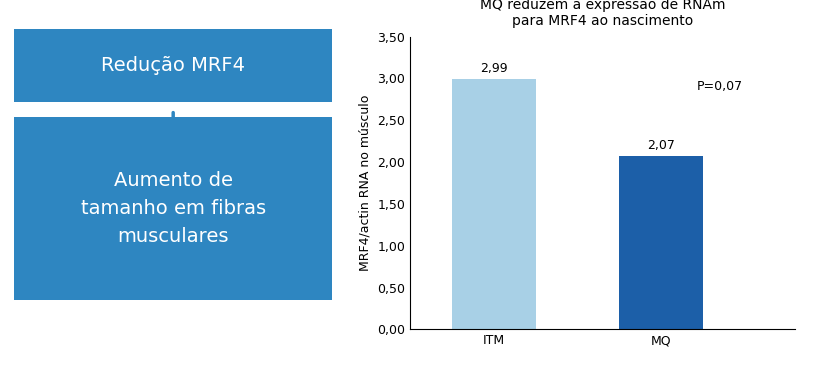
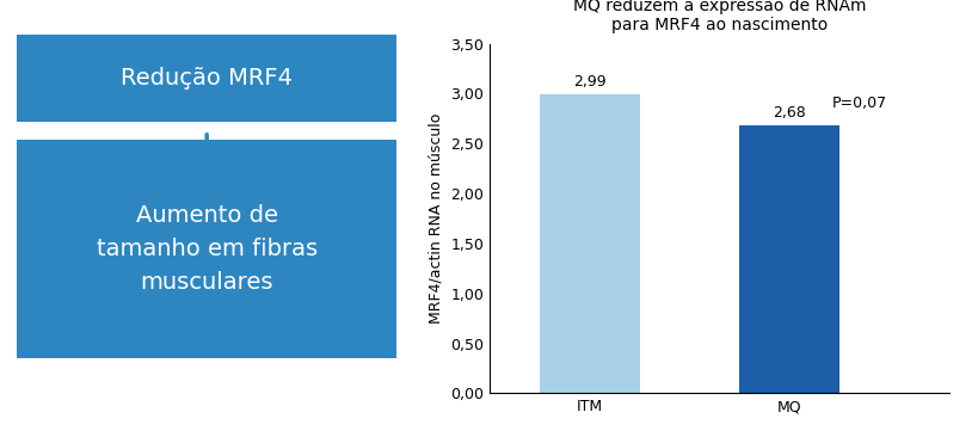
MQ: 2,07 -> 2,68
